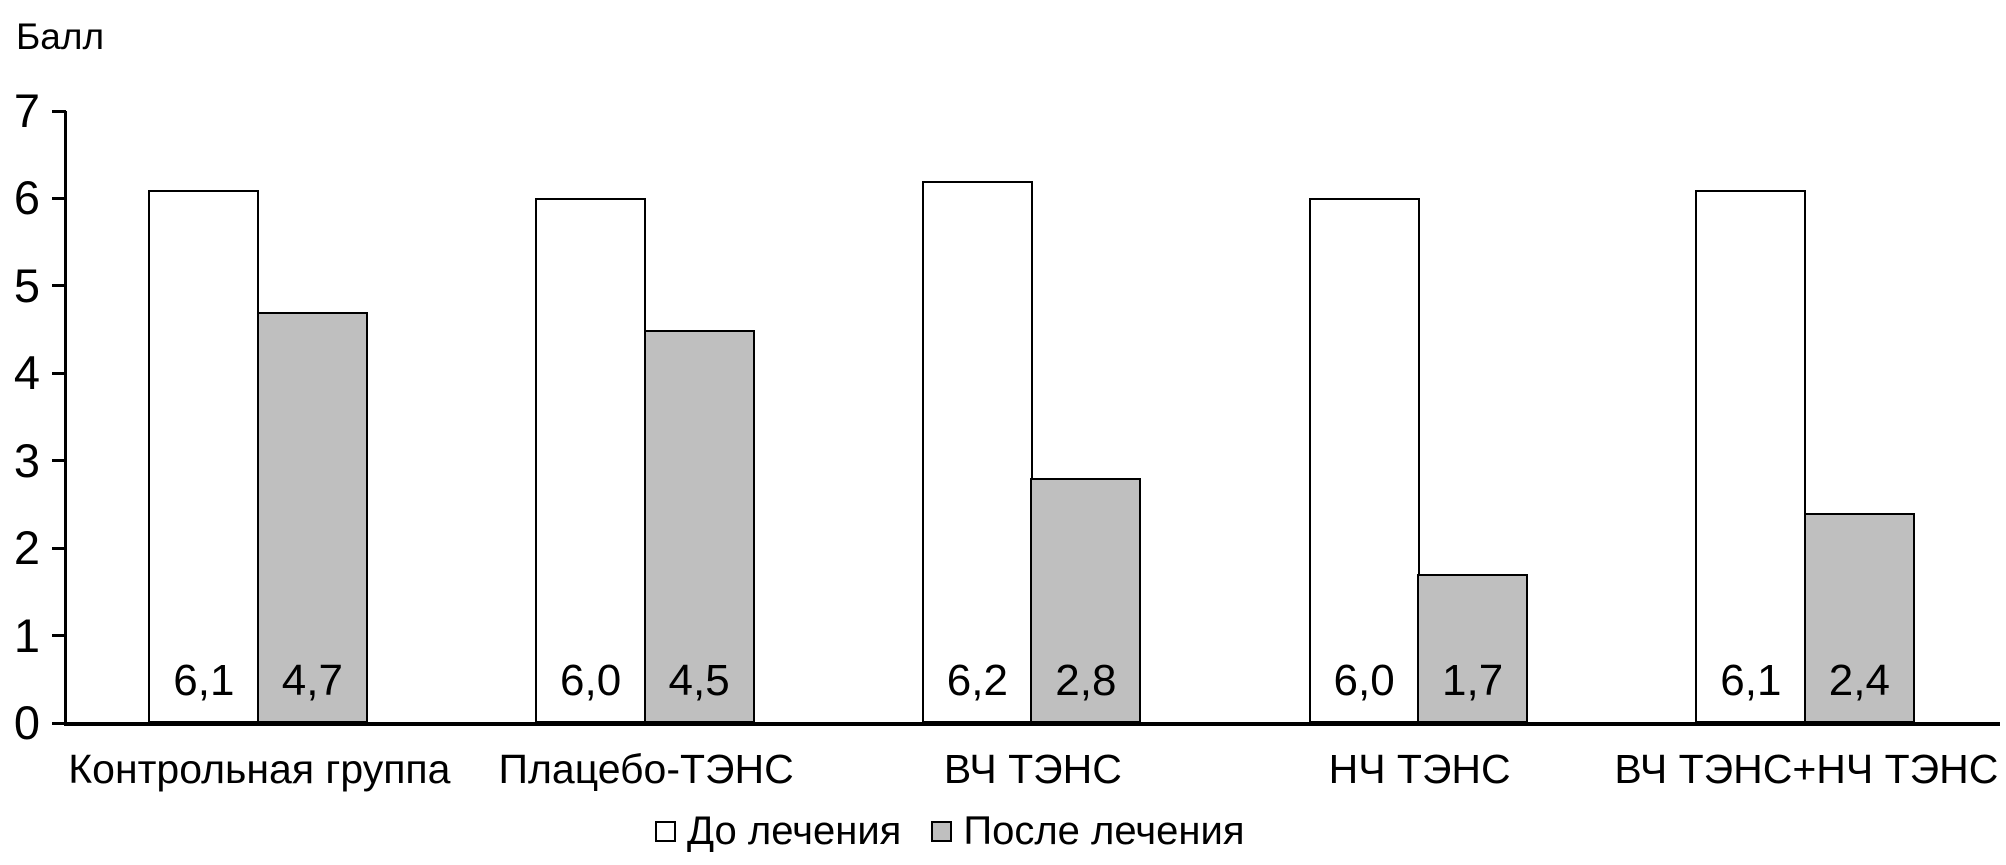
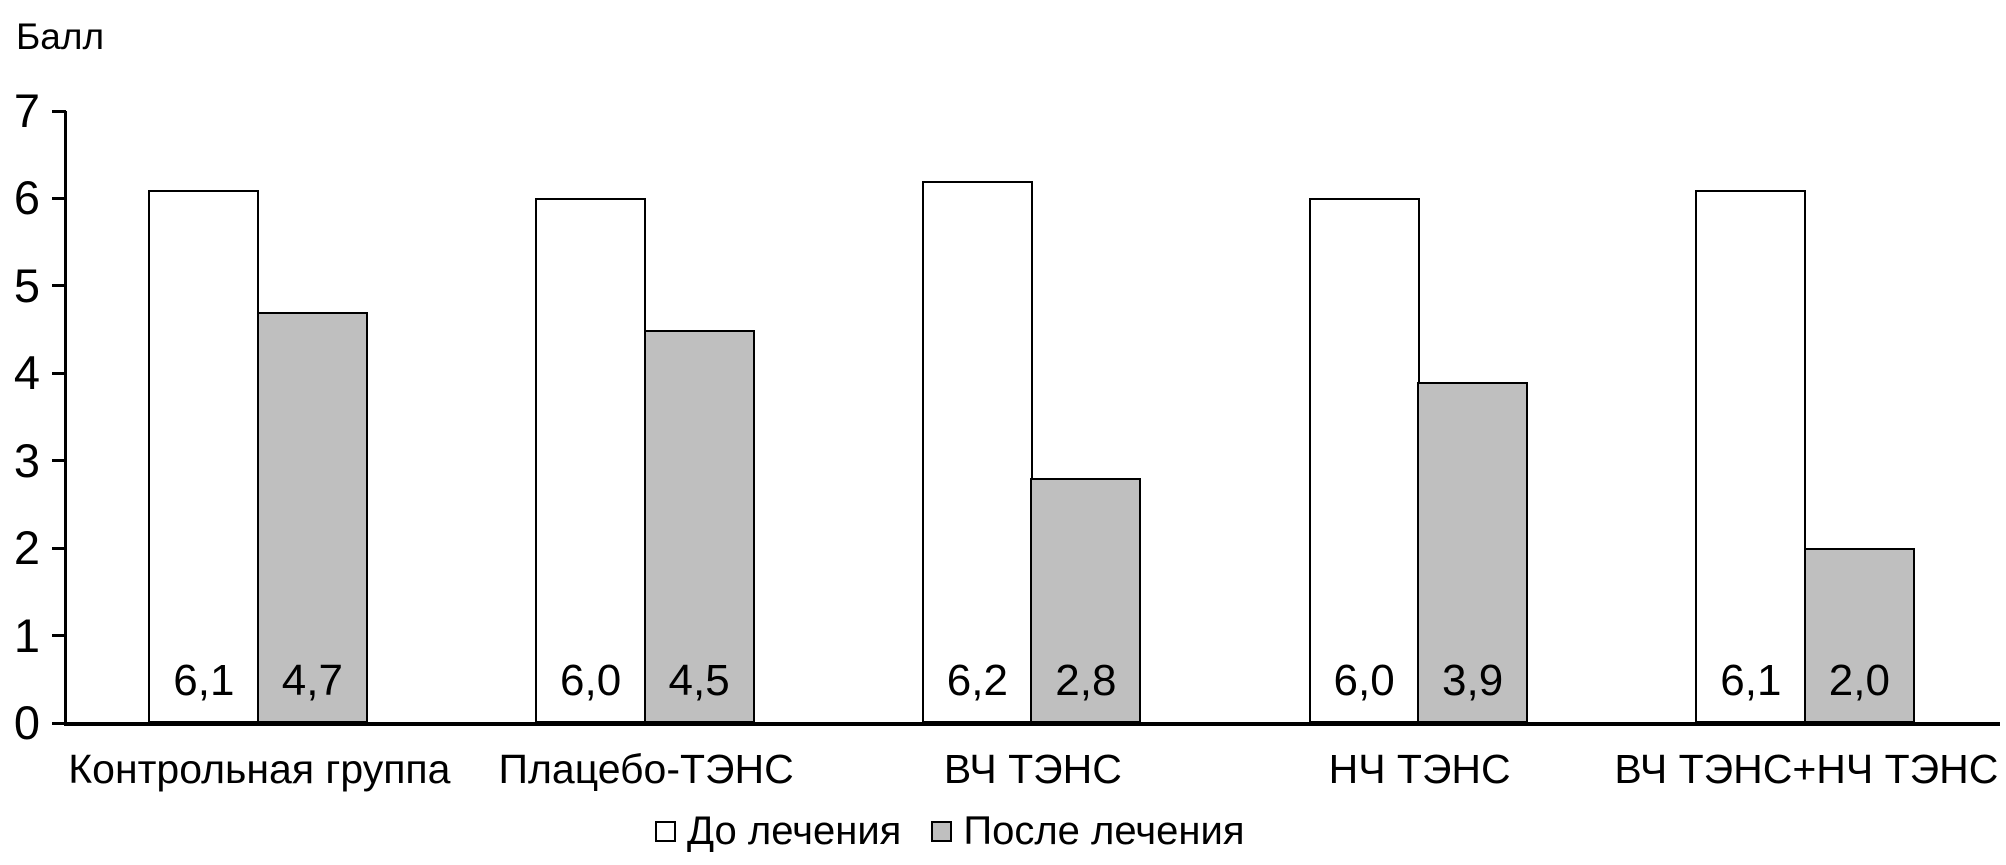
После лечения/НЧ ТЭНС: 1,7 -> 3,9
После лечения/ВЧ ТЭНС+НЧ ТЭНС: 2,4 -> 2,0
